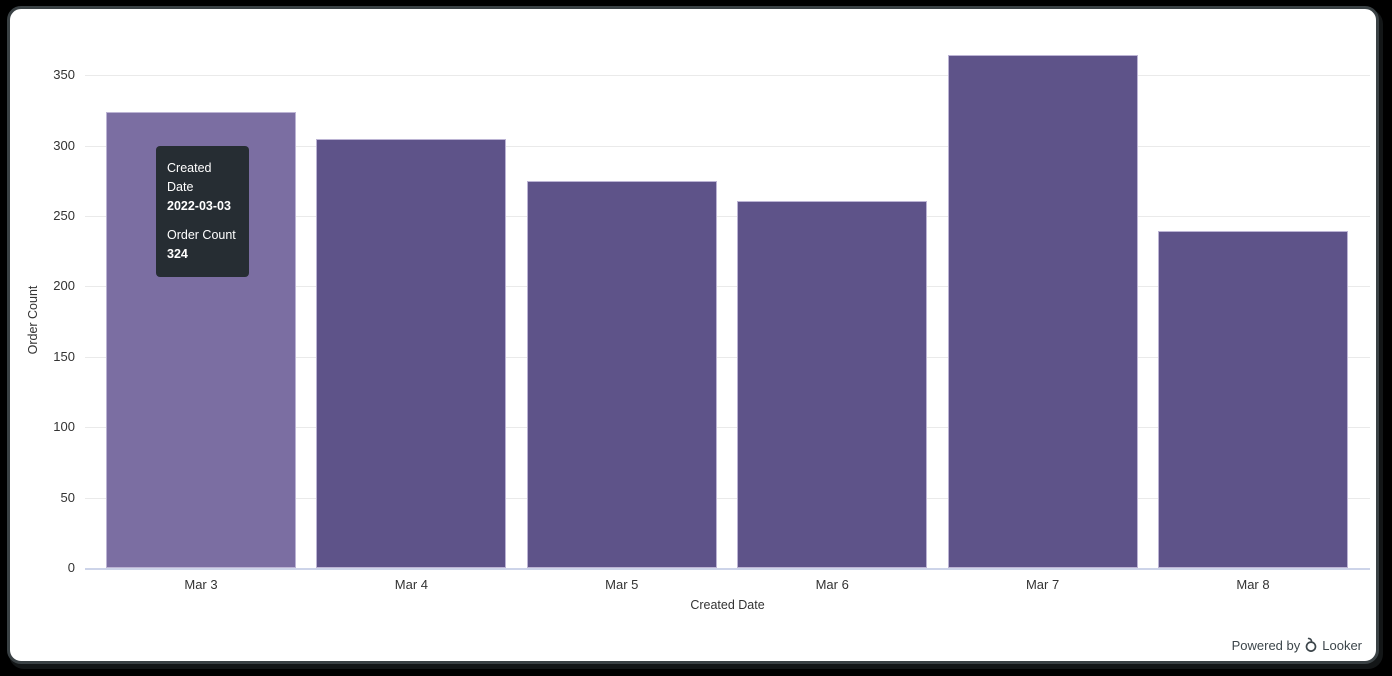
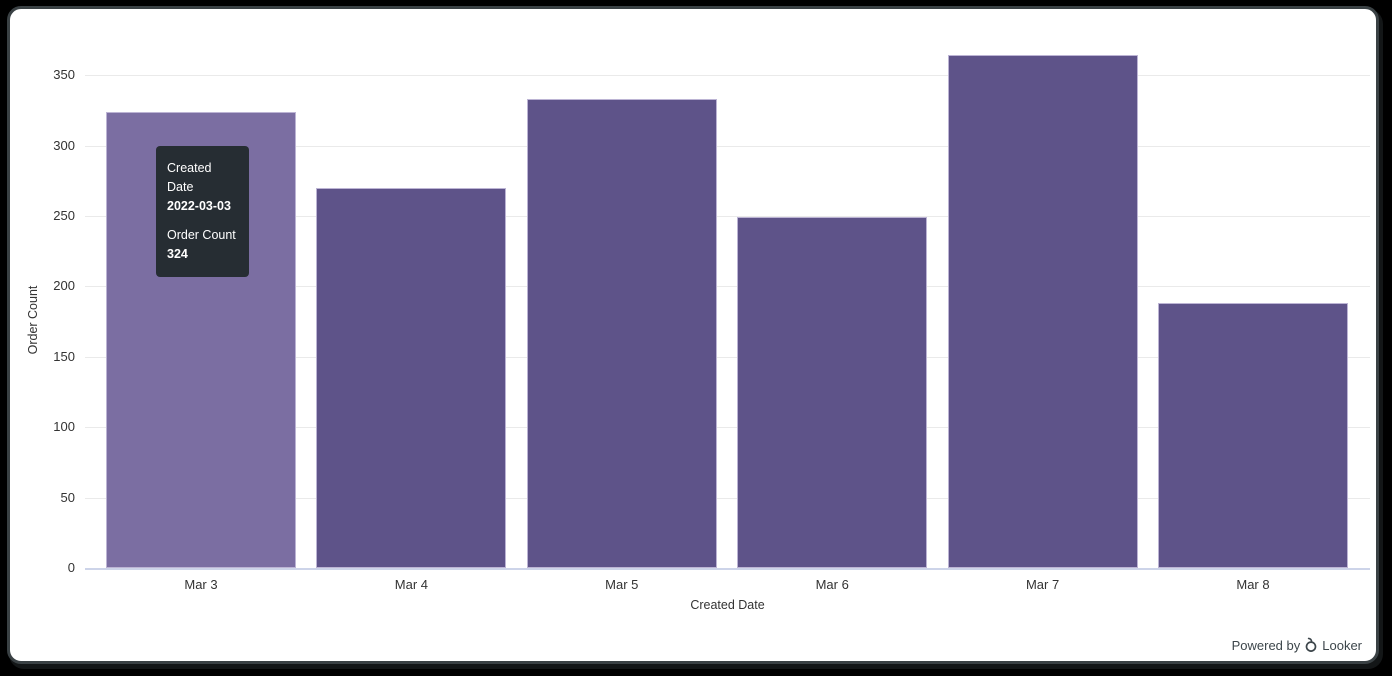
Mar 4: 305 -> 270
Mar 5: 275 -> 333
Mar 6: 261 -> 249
Mar 8: 239 -> 188
